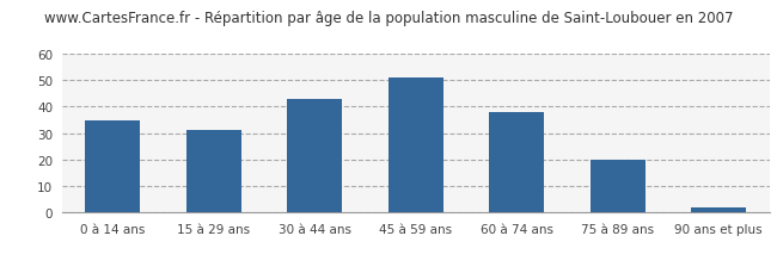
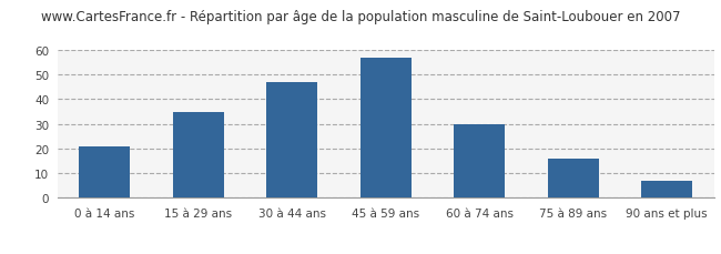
0 à 14 ans: 35 -> 21
15 à 29 ans: 31 -> 35
30 à 44 ans: 43 -> 47
45 à 59 ans: 51 -> 57
60 à 74 ans: 38 -> 30
75 à 89 ans: 20 -> 16
90 ans et plus: 2 -> 7
